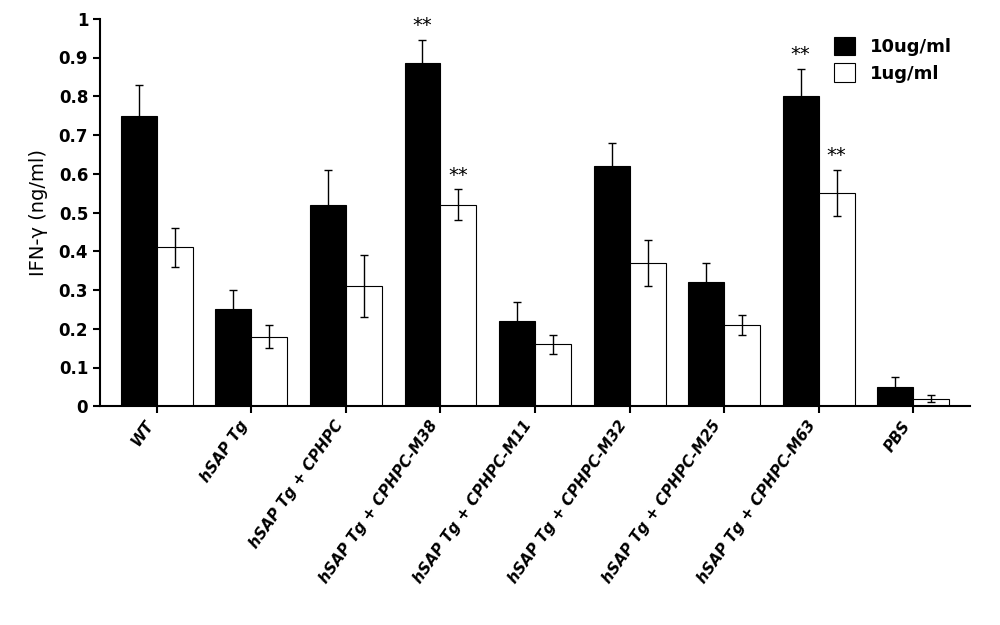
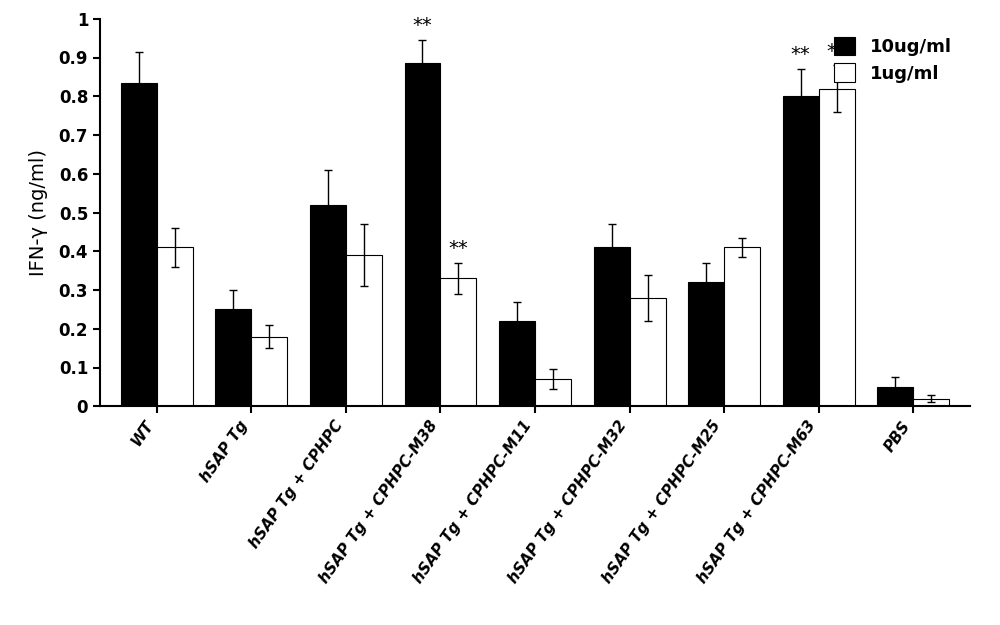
10ug/ml/WT: 0.750 -> 0.835
1ug/ml/hSAP Tg + CPHPC: 0.31 -> 0.39
1ug/ml/hSAP Tg + CPHPC-M38: 0.52 -> 0.33
1ug/ml/hSAP Tg + CPHPC-M11: 0.16 -> 0.07
10ug/ml/hSAP Tg + CPHPC-M32: 0.620 -> 0.410
1ug/ml/hSAP Tg + CPHPC-M32: 0.37 -> 0.28
1ug/ml/hSAP Tg + CPHPC-M25: 0.21 -> 0.41
1ug/ml/hSAP Tg + CPHPC-M63: 0.55 -> 0.82
